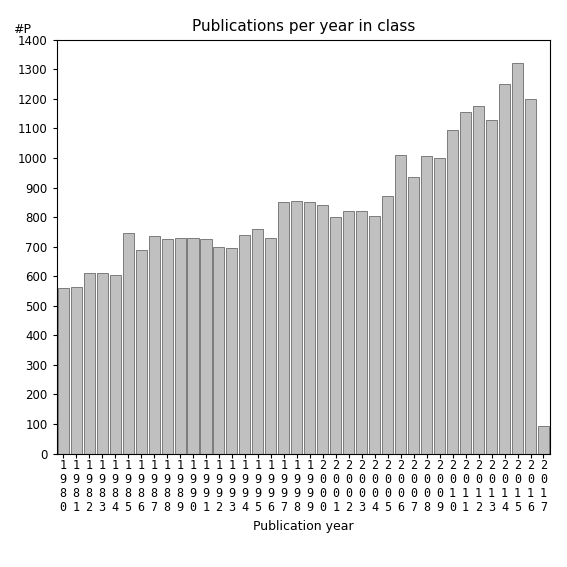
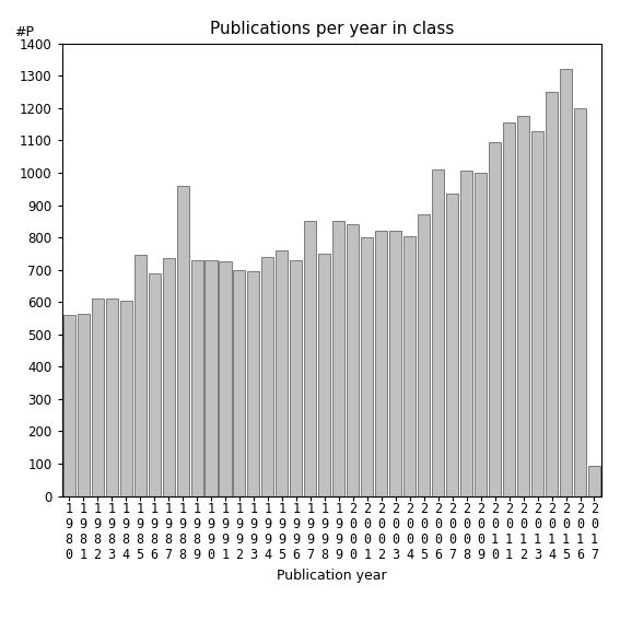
1 9 8 8: 725 -> 960
1 9 9 8: 855 -> 750
